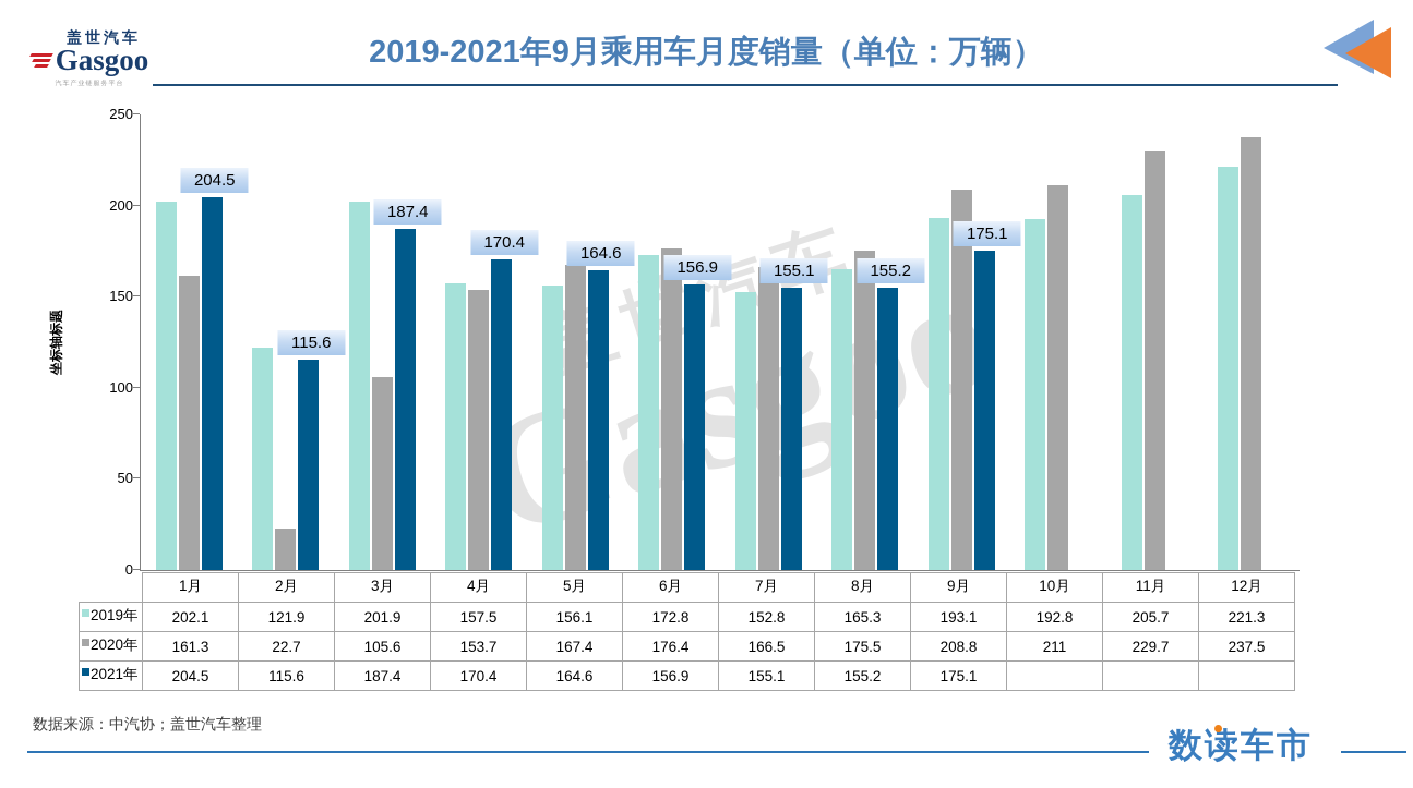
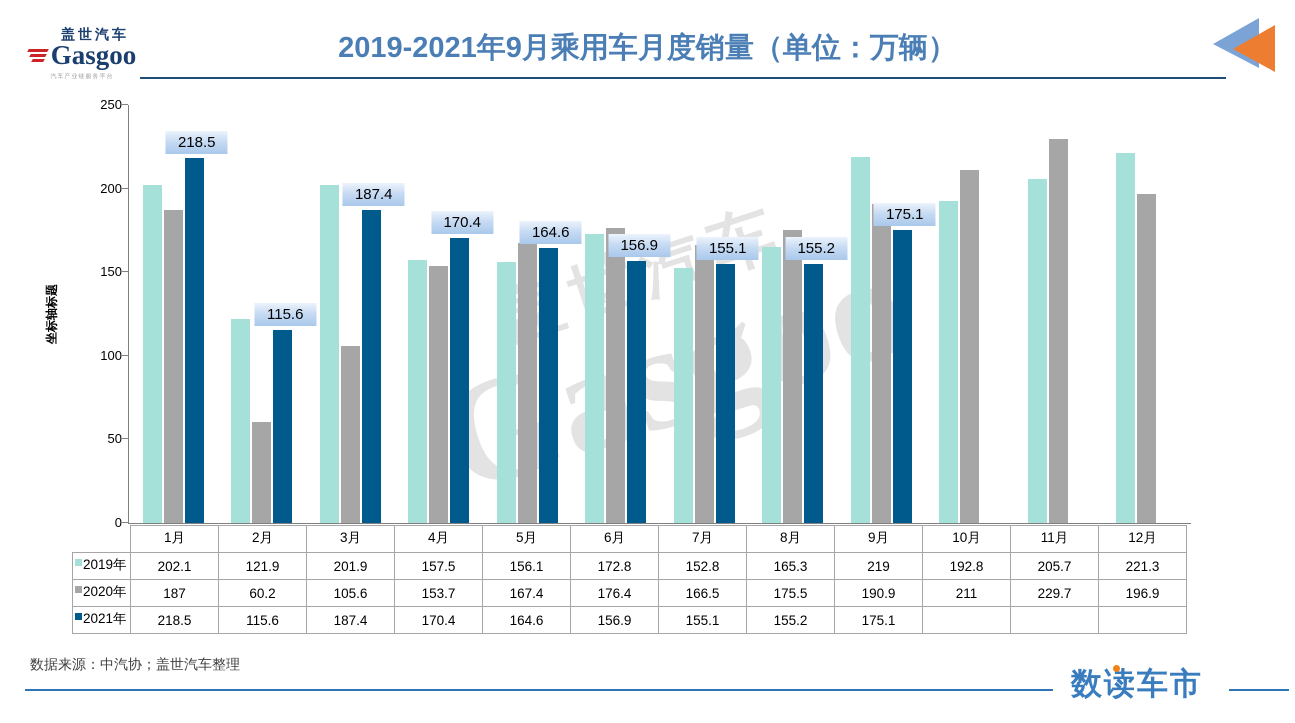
2020年/1月: 161.3 -> 187
2021年/1月: 204.5 -> 218.5
2020年/2月: 22.7 -> 60.2
2019年/9月: 193.1 -> 219
2020年/9月: 208.8 -> 190.9
2020年/12月: 237.5 -> 196.9
